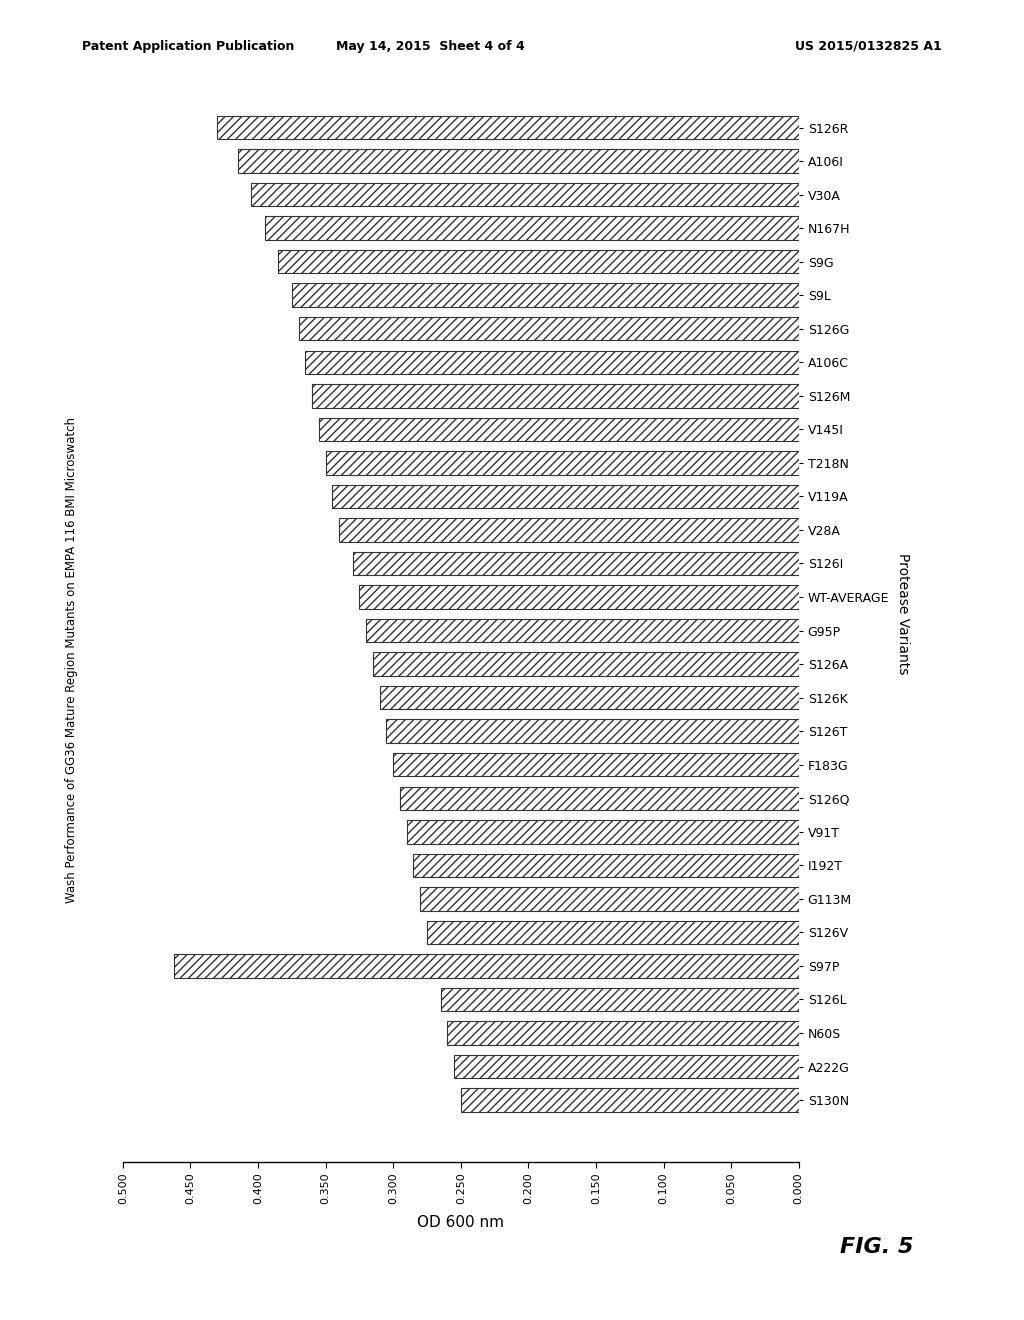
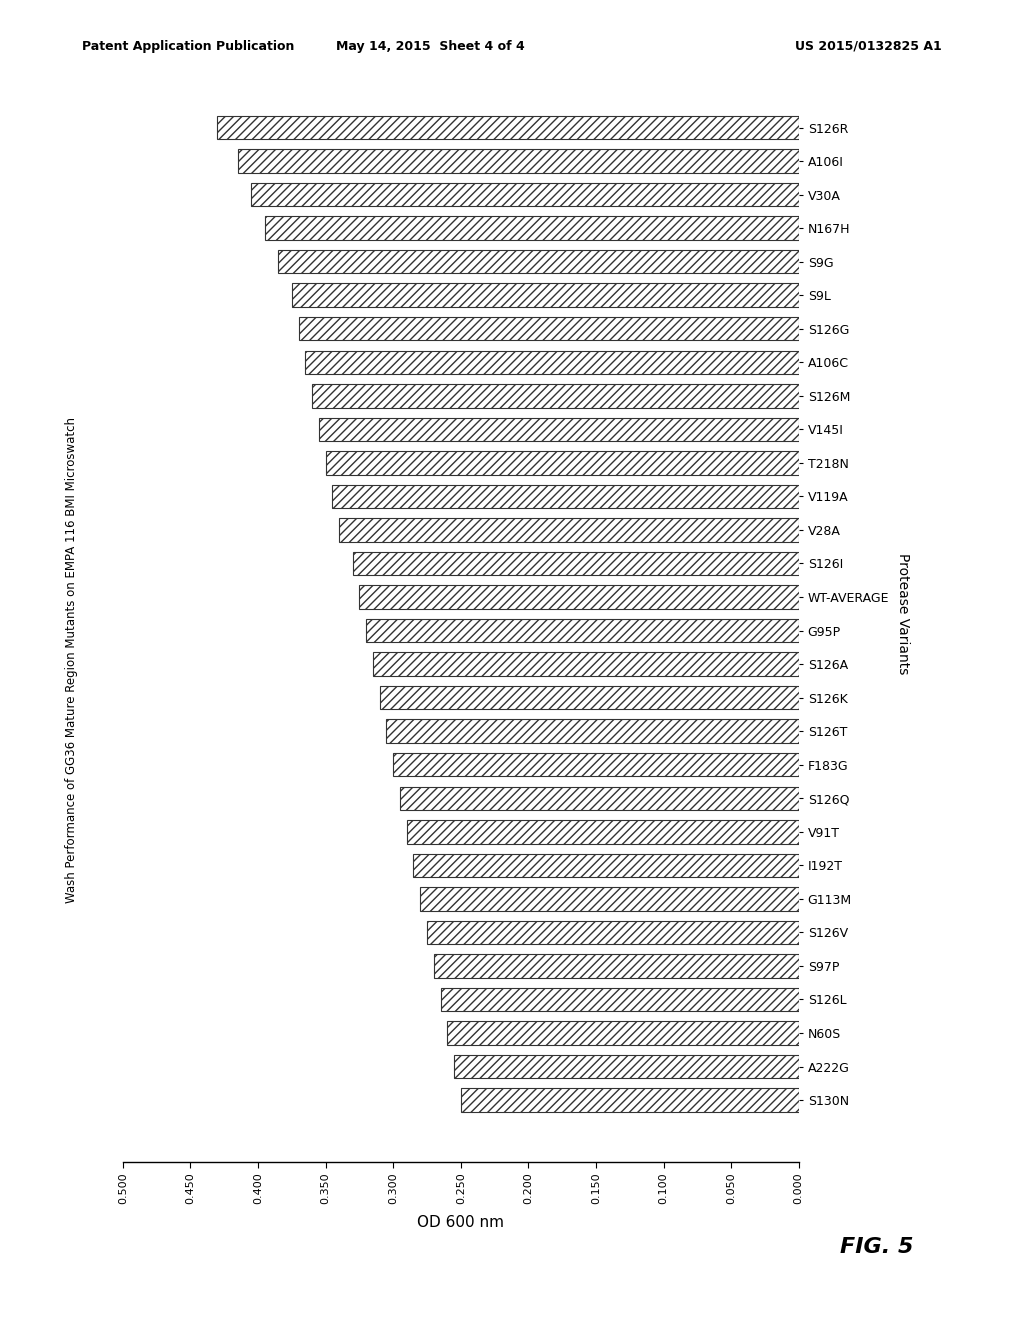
S97P: 0.462 -> 0.270
